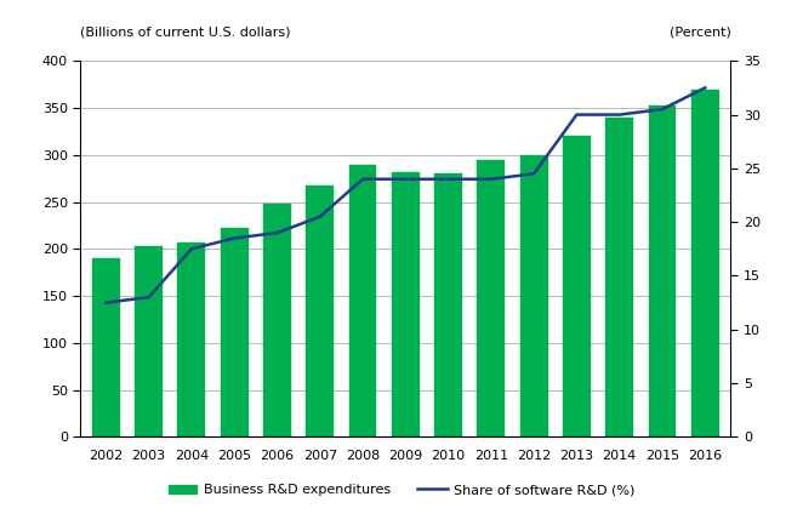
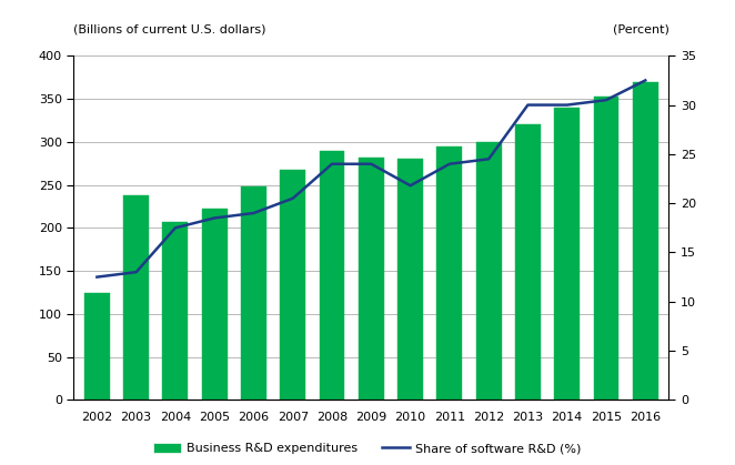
Business R&D expenditures/2002: 190 -> 124
Business R&D expenditures/2003: 203 -> 238
Share of software R&D (%)/2010: 24.0 -> 21.8
